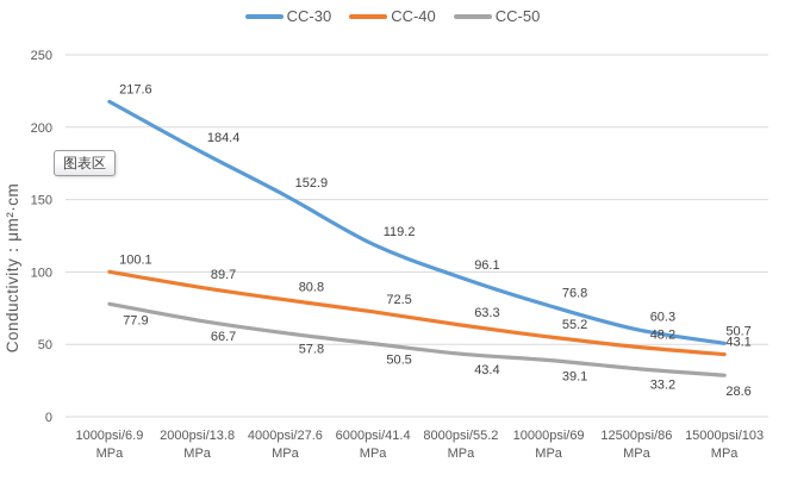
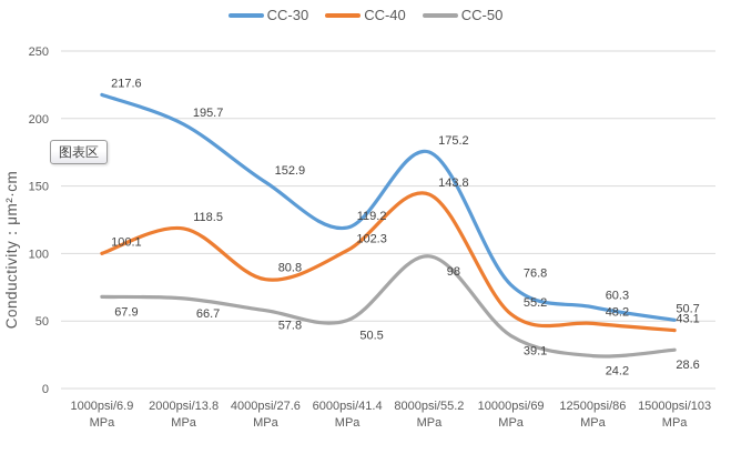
CC-50/1000psi/6.9 MPa: 77.9 -> 67.9
CC-30/2000psi/13.8 MPa: 184.4 -> 195.7
CC-40/2000psi/13.8 MPa: 89.7 -> 118.5
CC-40/6000psi/41.4 MPa: 72.5 -> 102.3
CC-30/8000psi/55.2 MPa: 96.1 -> 175.2
CC-40/8000psi/55.2 MPa: 63.3 -> 143.8
CC-50/8000psi/55.2 MPa: 43.4 -> 98
CC-50/12500psi/86 MPa: 33.2 -> 24.2
